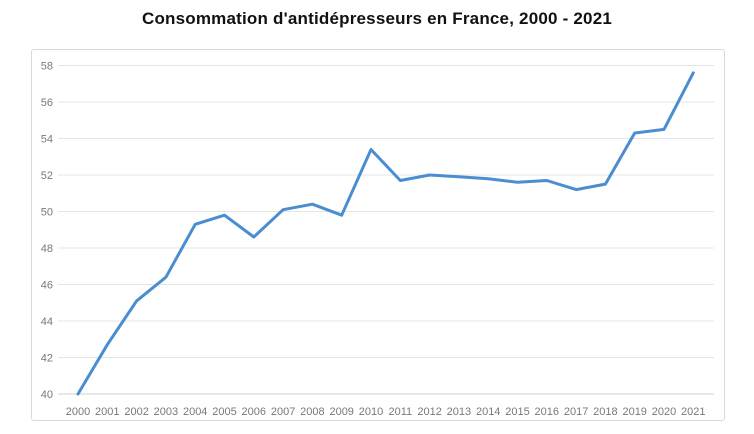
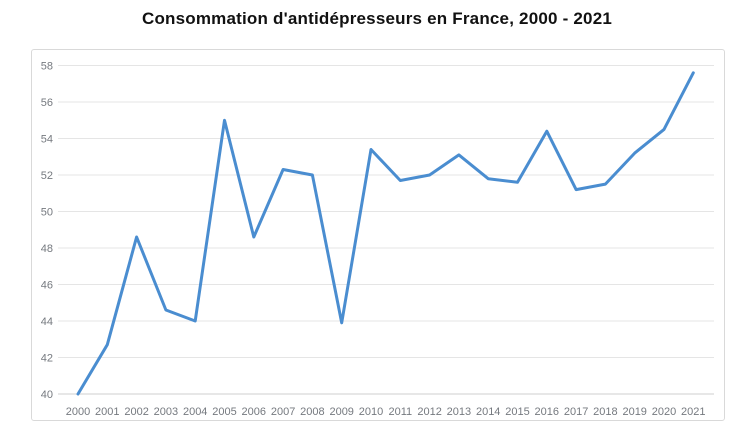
2002: 45.1 -> 48.6
2003: 46.4 -> 44.6
2004: 49.3 -> 44.0
2005: 49.8 -> 55.0
2007: 50.1 -> 52.3
2008: 50.4 -> 52.0
2009: 49.8 -> 43.9
2013: 51.9 -> 53.1
2016: 51.7 -> 54.4
2019: 54.3 -> 53.2
